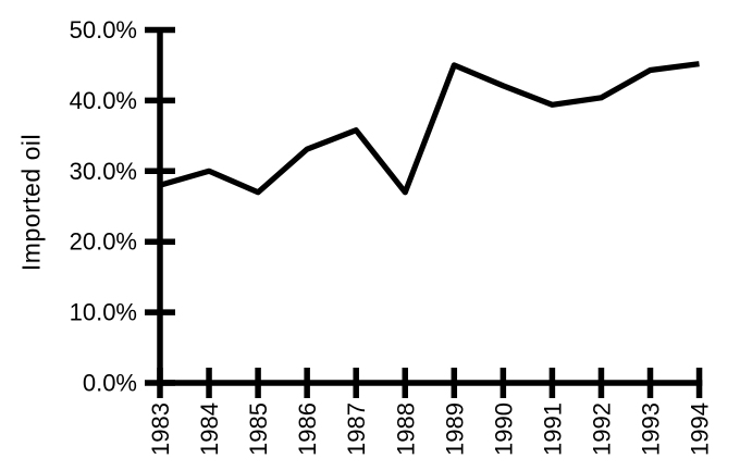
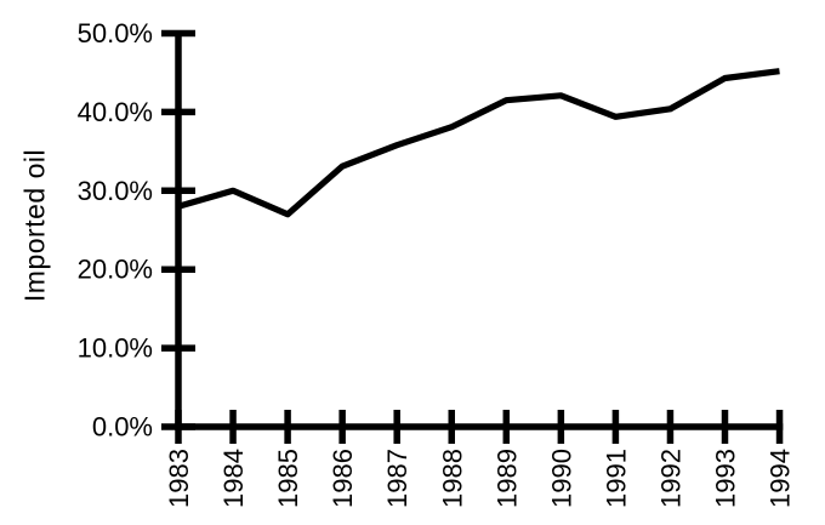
1988: 27% -> 38%
1989: 45% -> 42%
